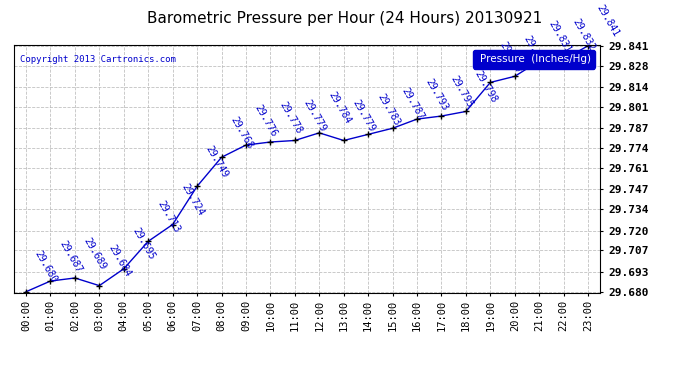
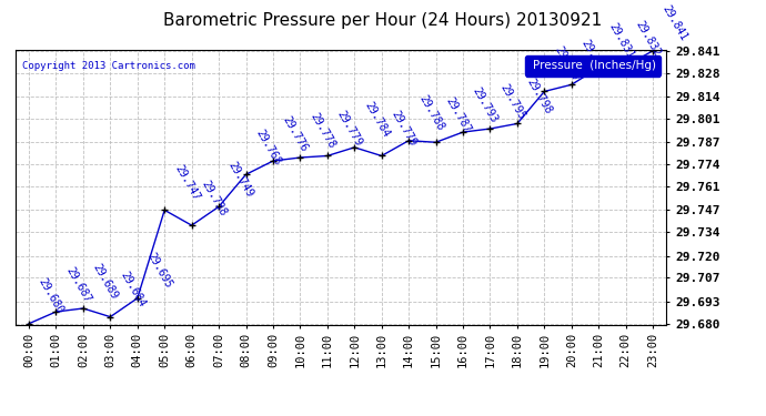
05:00: 29.713 -> 29.747
06:00: 29.724 -> 29.738
14:00: 29.783 -> 29.788
